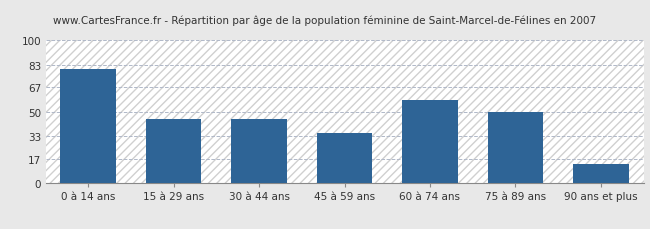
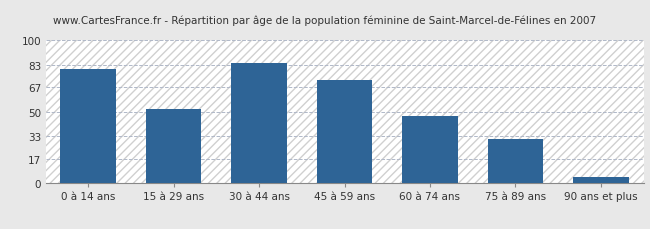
15 à 29 ans: 45 -> 52
30 à 44 ans: 45 -> 84
45 à 59 ans: 35 -> 72
60 à 74 ans: 58 -> 47
75 à 89 ans: 50 -> 31
90 ans et plus: 13 -> 4
